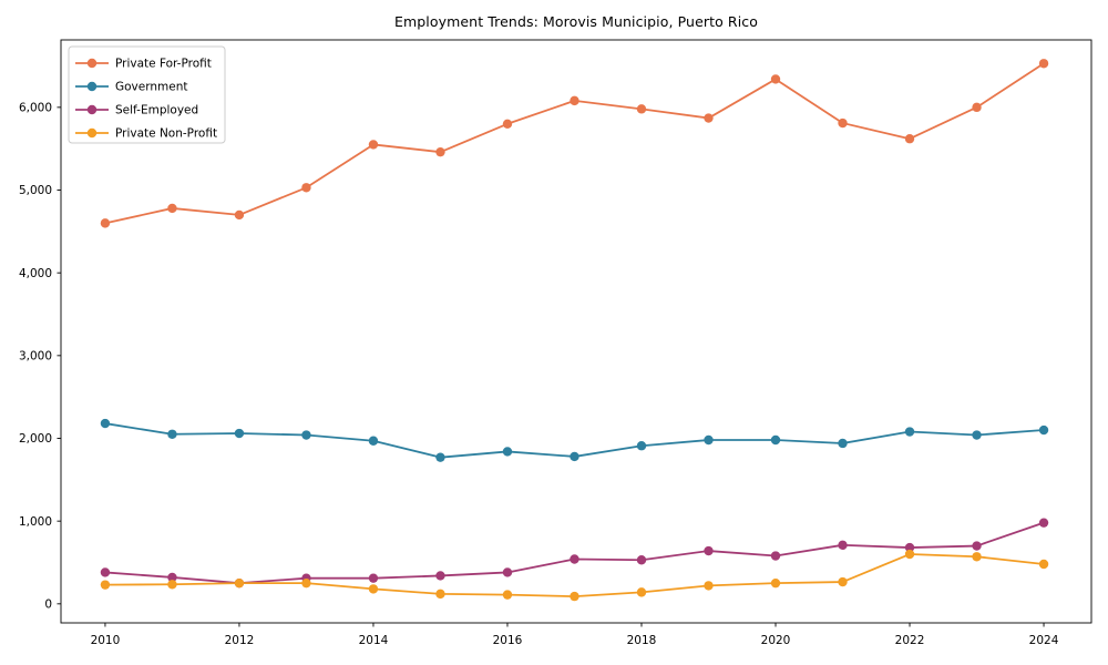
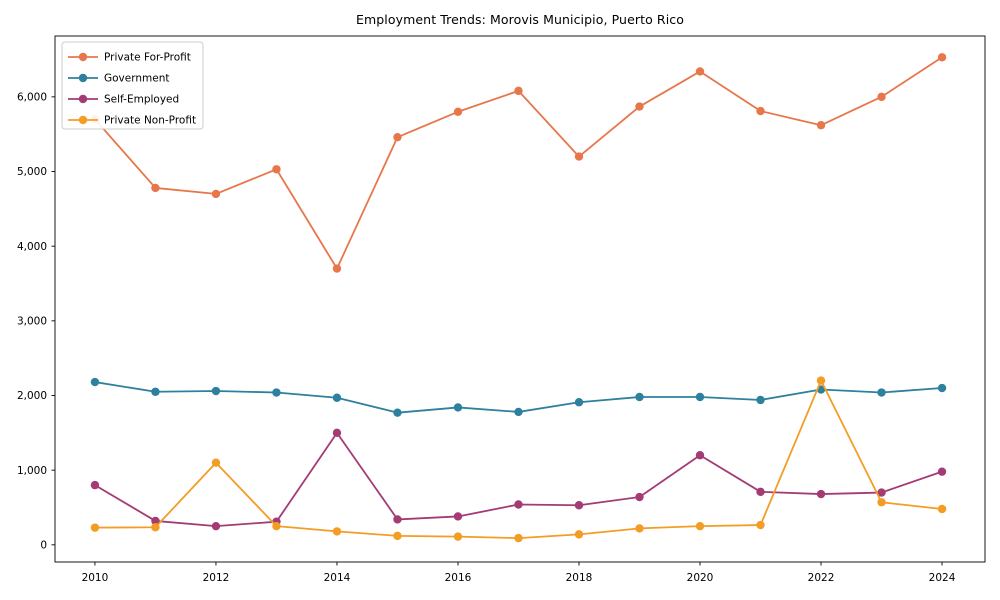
Private For-Profit/2010: 4600 -> 5700
Self-Employed/2010: 400 -> 800
Private Non-Profit/2012: 200 -> 1100
Private For-Profit/2014: 5600 -> 3700
Self-Employed/2014: 300 -> 1500
Private For-Profit/2018: 6000 -> 5200
Self-Employed/2020: 600 -> 1200
Private Non-Profit/2022: 600 -> 2200
